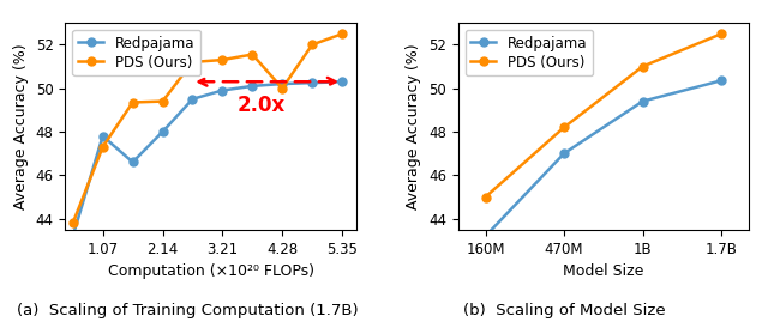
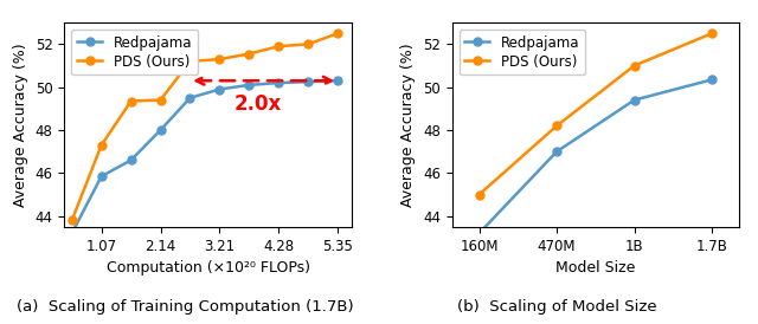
Redpajama/1.07: 47.8 -> 45.9
PDS (Ours)/4.28: 50.0 -> 51.9
